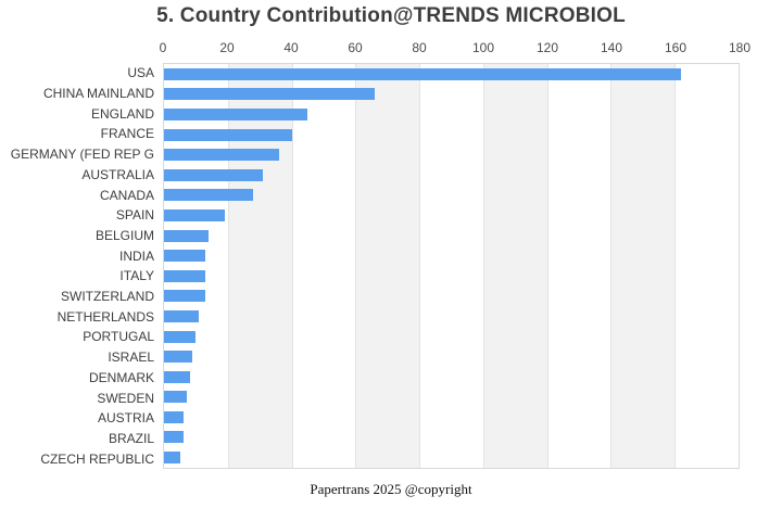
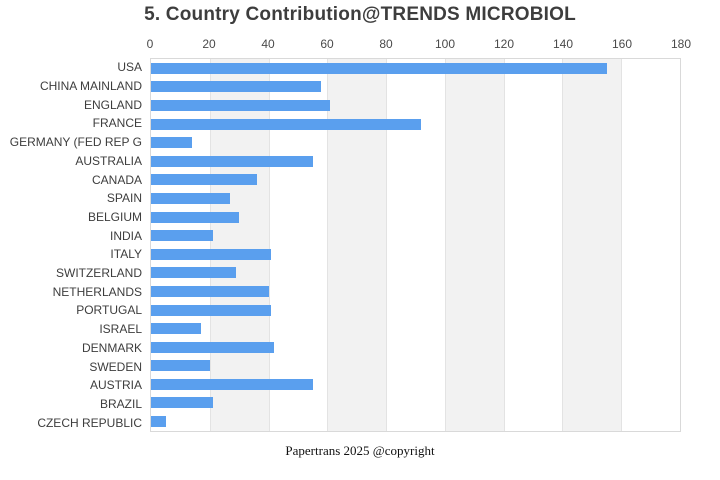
USA: 162 -> 155
CHINA MAINLAND: 66 -> 58
ENGLAND: 45 -> 61
FRANCE: 40 -> 92
GERMANY (FED REP G: 36 -> 14
AUSTRALIA: 31 -> 55
CANADA: 28 -> 36
SPAIN: 19 -> 27
BELGIUM: 14 -> 30
INDIA: 13 -> 21
ITALY: 13 -> 41
SWITZERLAND: 13 -> 29
NETHERLANDS: 11 -> 40
PORTUGAL: 10 -> 41
ISRAEL: 9 -> 17
DENMARK: 8 -> 42
SWEDEN: 7 -> 20
AUSTRIA: 6 -> 55
BRAZIL: 6 -> 21
